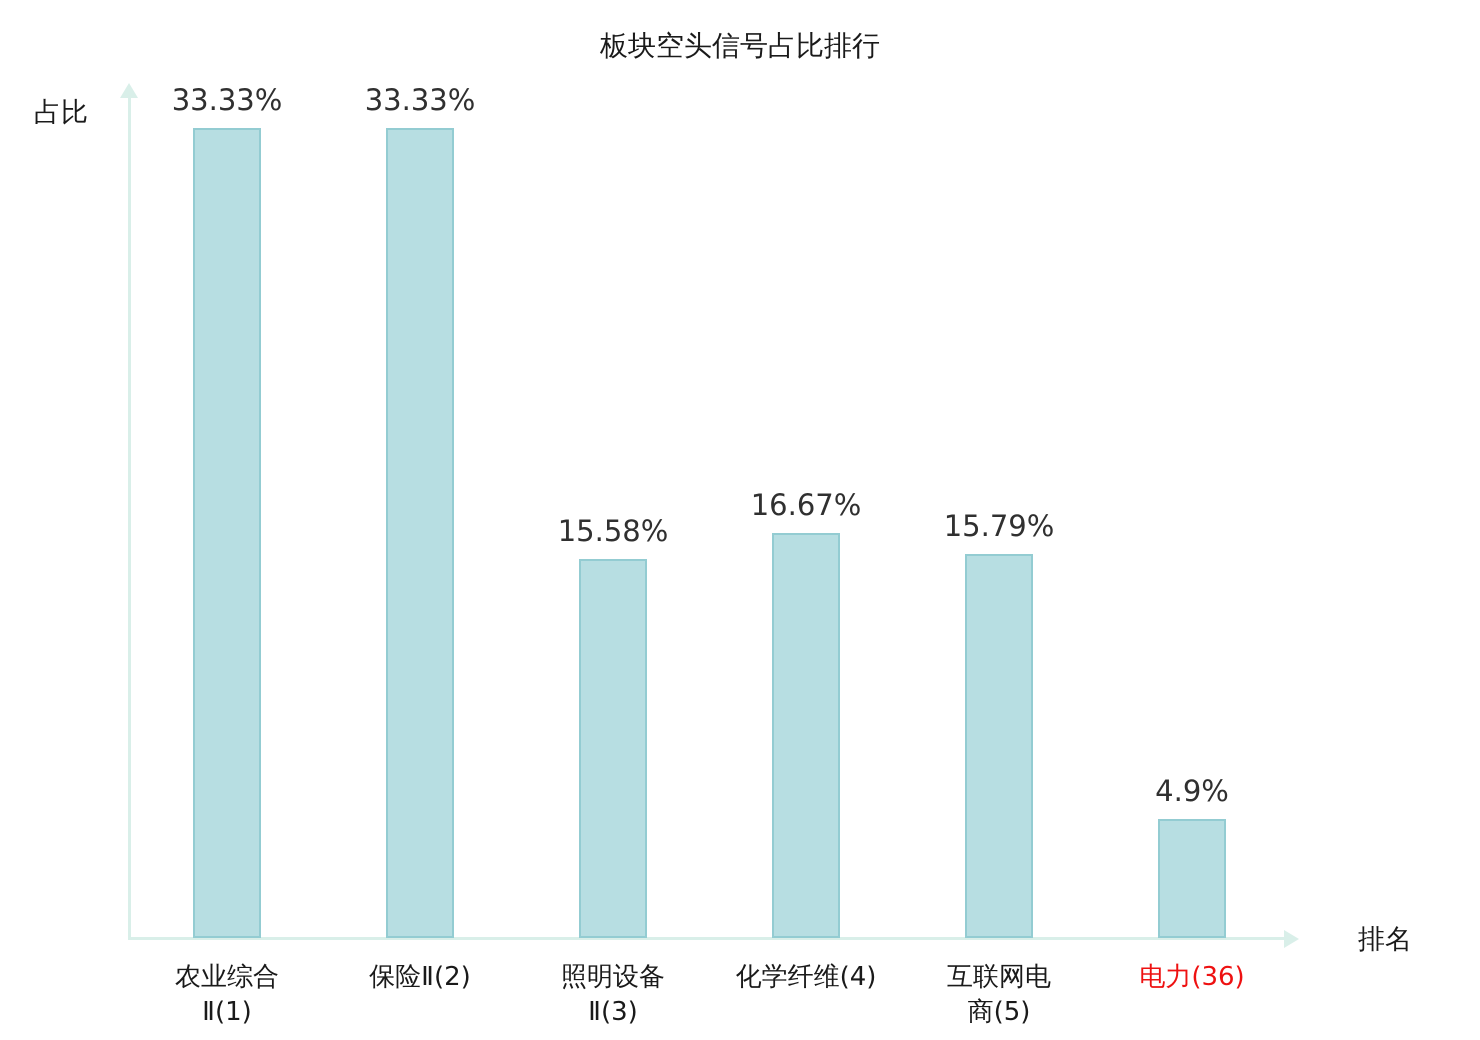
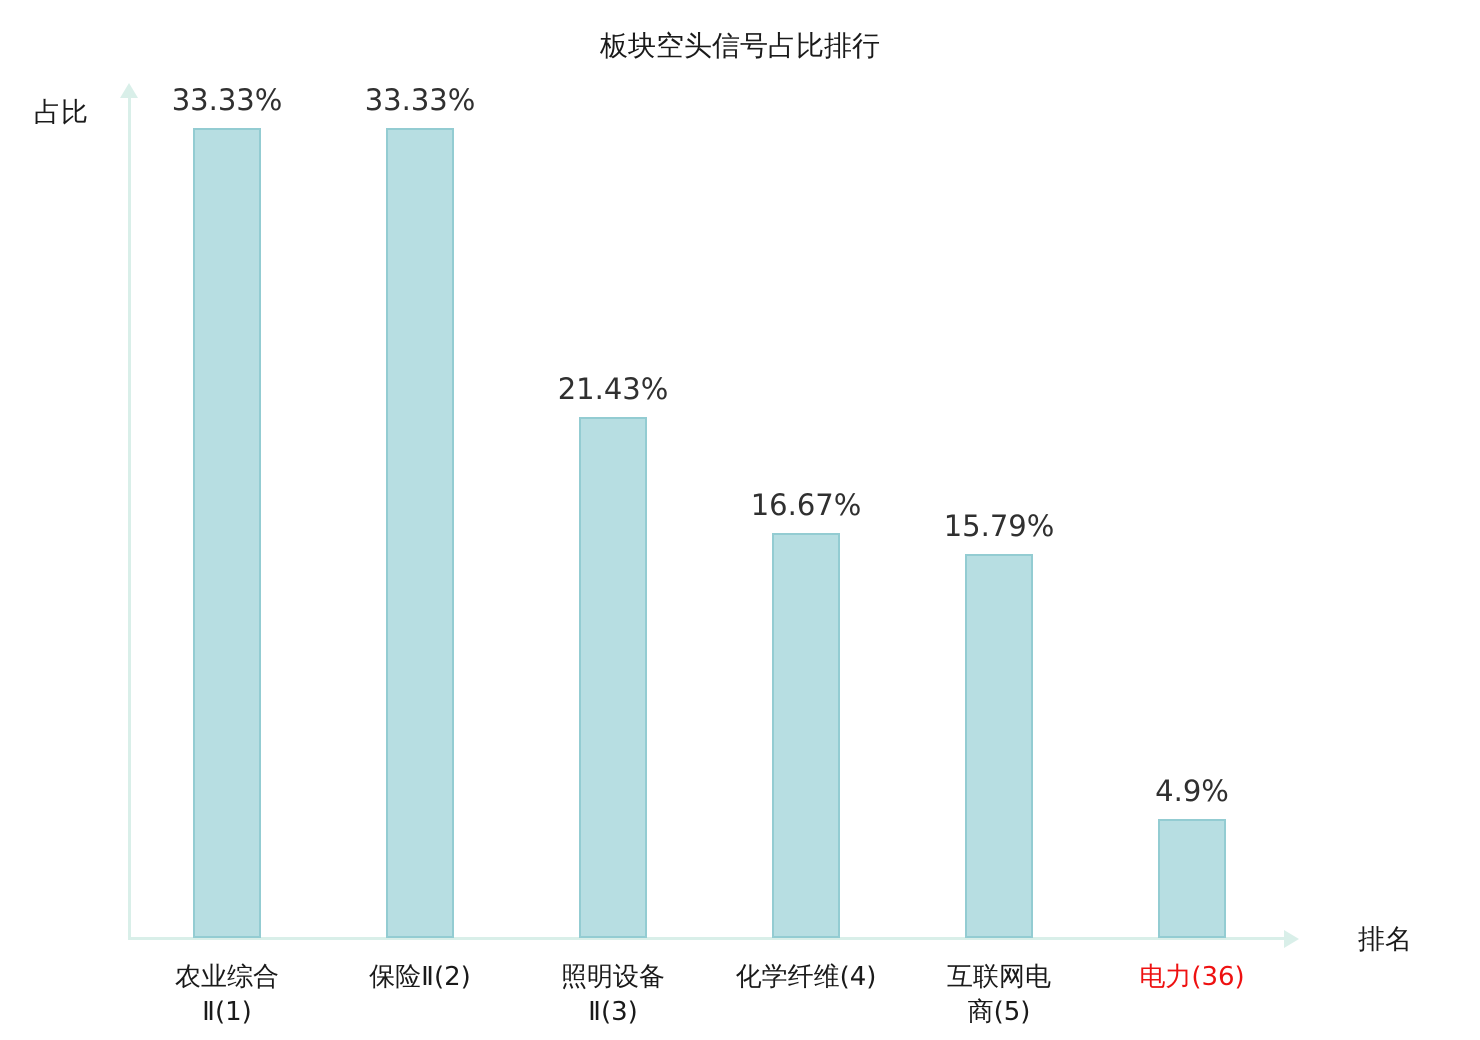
照明设备Ⅱ(3): 15.58% -> 21.43%
